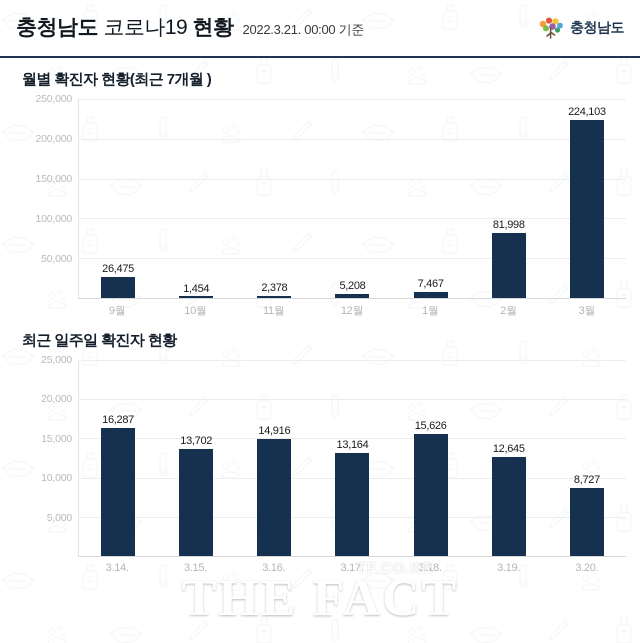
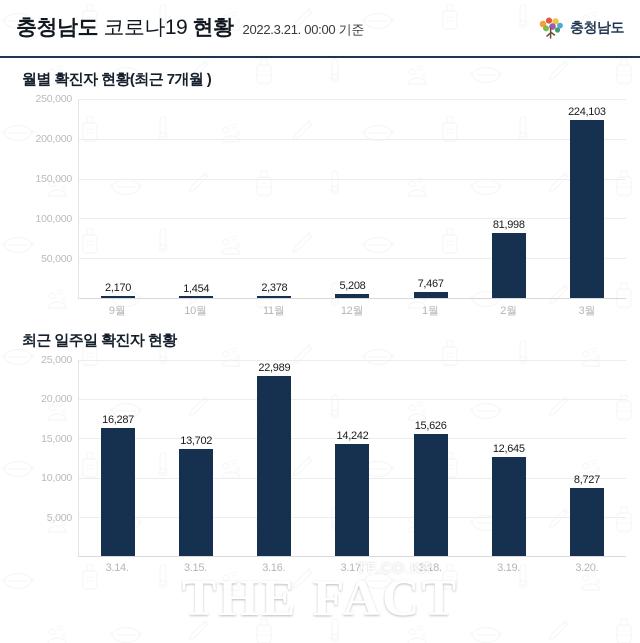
월별 확진자 현황(최근 7개월 )/9월: 26,475 -> 2,170
최근 일주일 확진자 현황/3.16.: 14,916 -> 22,989
최근 일주일 확진자 현황/3.17.: 13,164 -> 14,242
